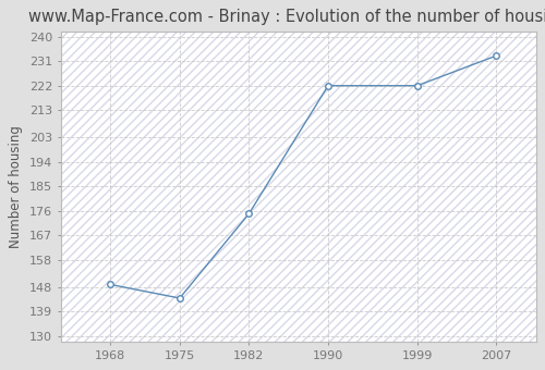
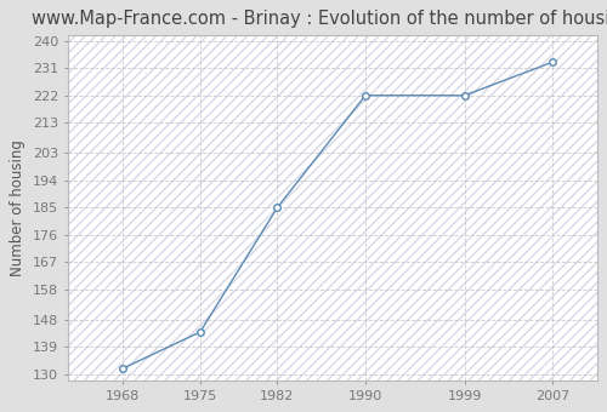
1968: 149 -> 132
1982: 175 -> 185
